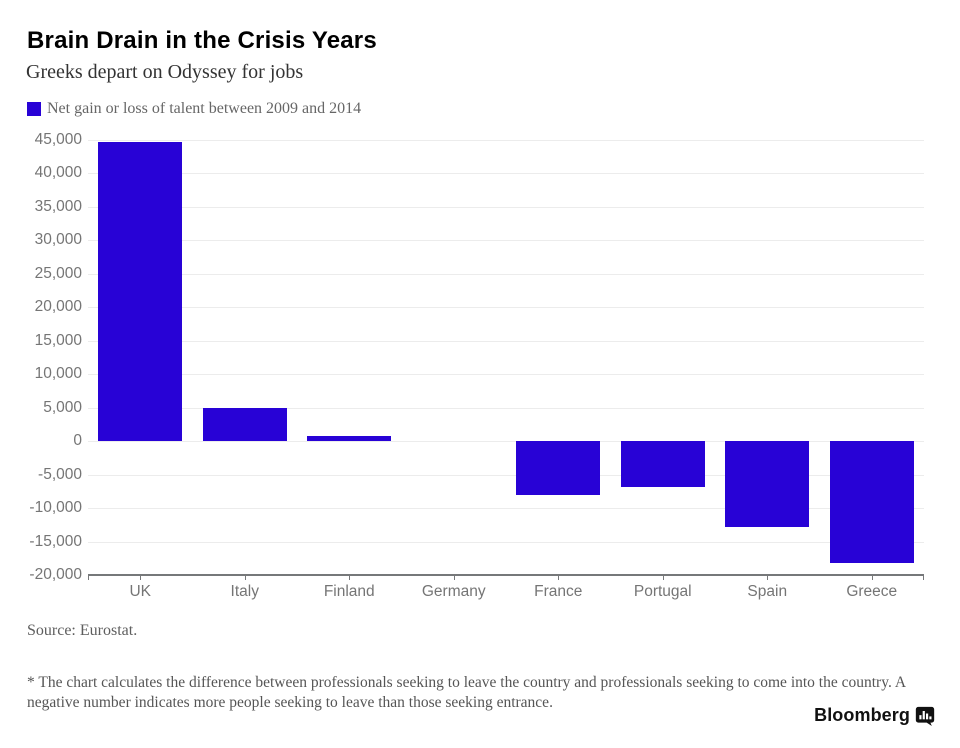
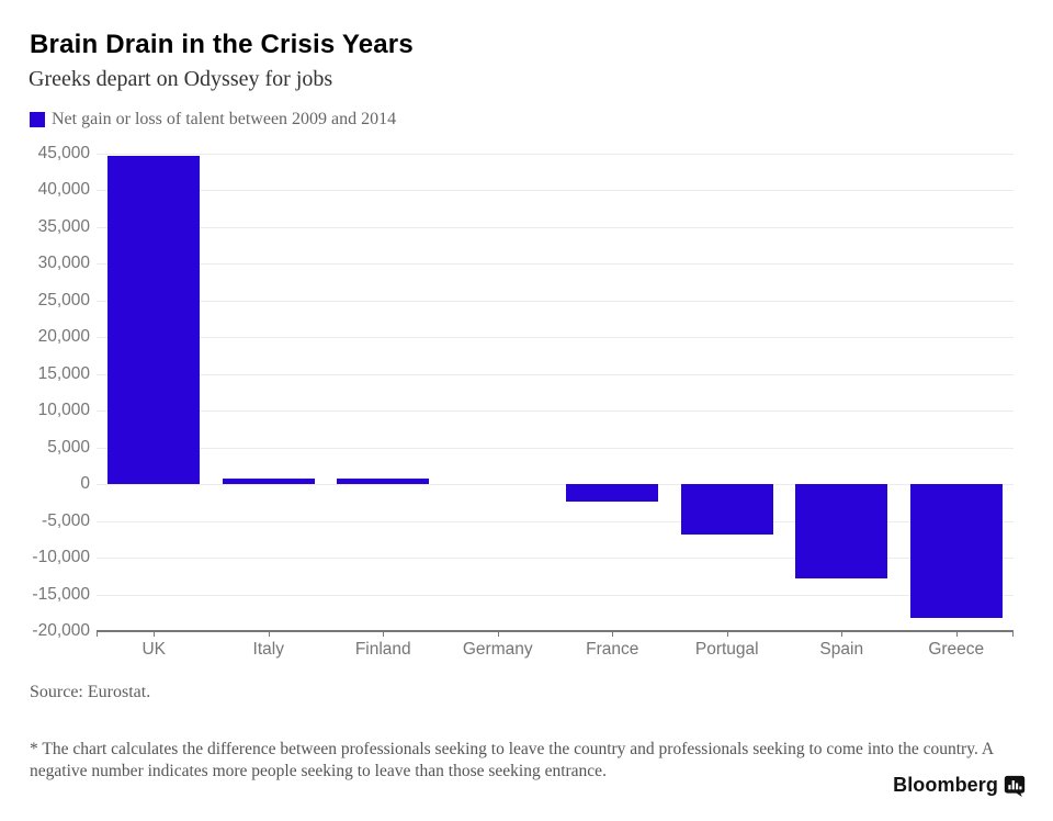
Italy: 5000 -> 1000
France: -8000 -> -2000
